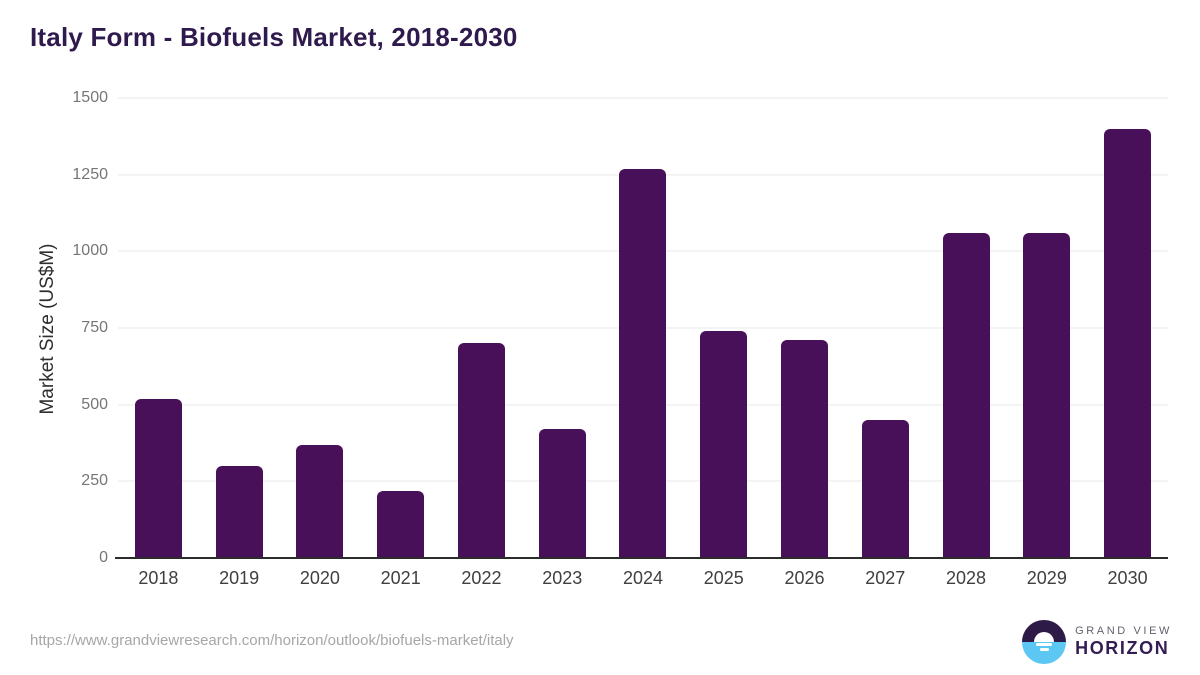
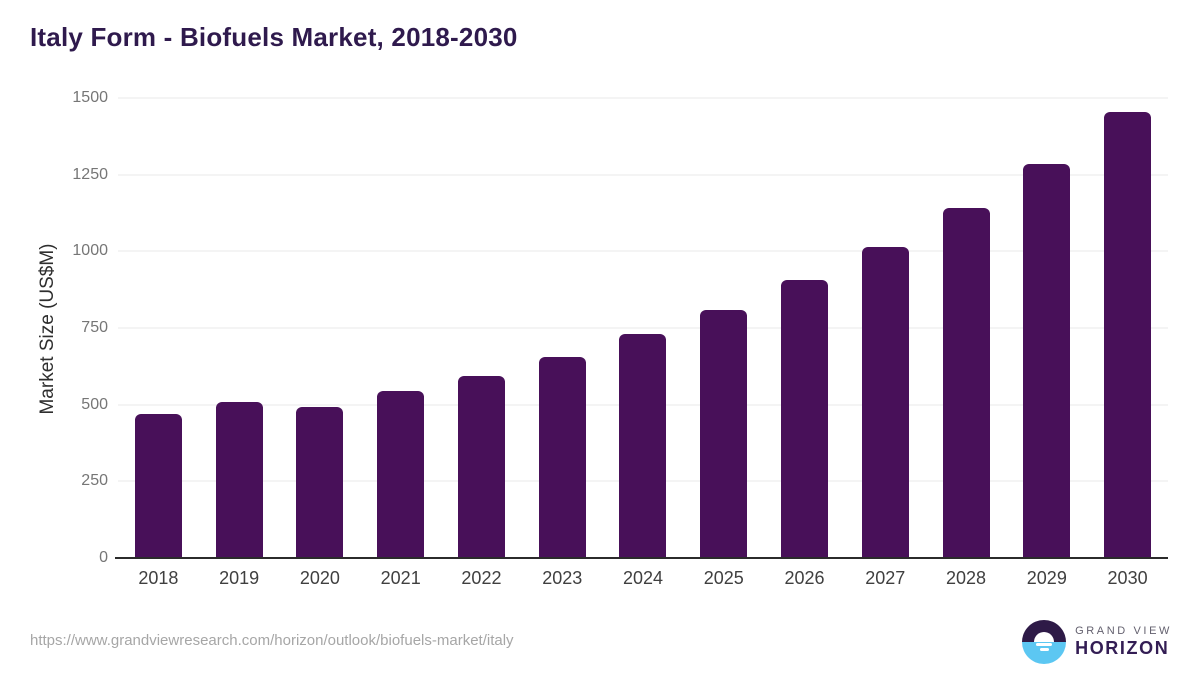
2018: 520 -> 470
2019: 300 -> 510
2020: 370 -> 490
2021: 220 -> 540
2022: 700 -> 590
2023: 420 -> 660
2024: 1270 -> 730
2025: 740 -> 810
2026: 710 -> 900
2027: 450 -> 1020
2028: 1060 -> 1140
2029: 1060 -> 1280
2030: 1400 -> 1460
